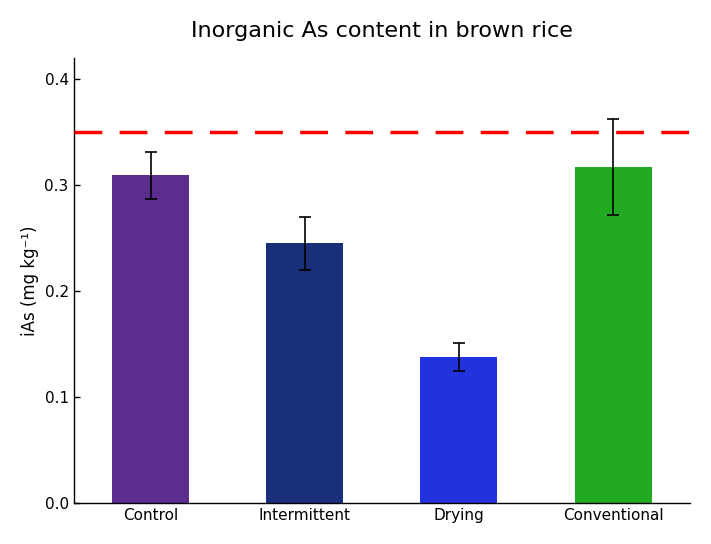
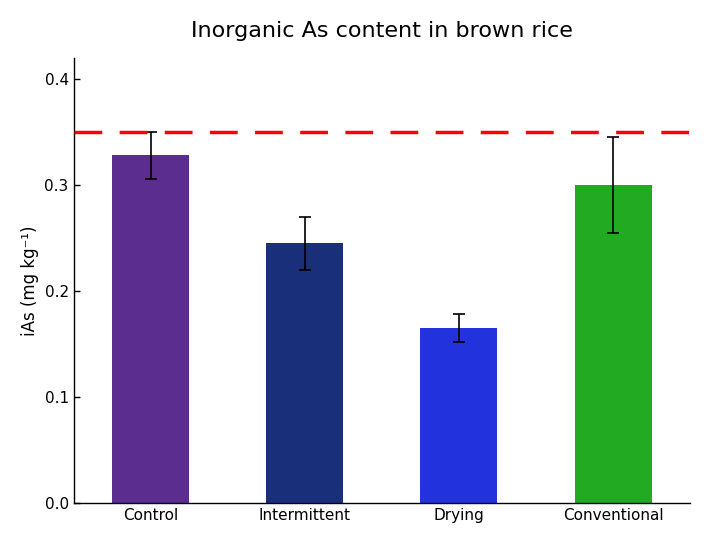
Control: 0.309 -> 0.328
Drying: 0.138 -> 0.165
Conventional: 0.317 -> 0.300
